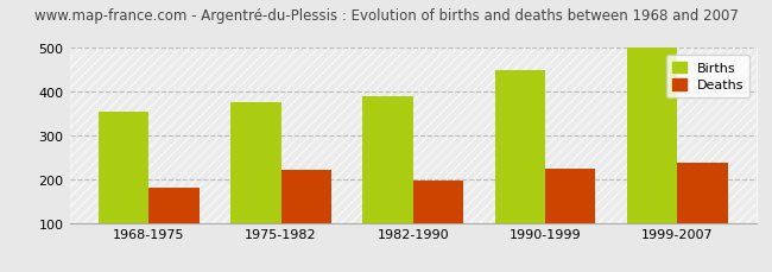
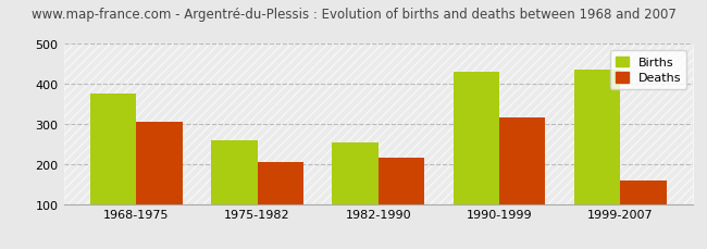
Births/1968-1975: 355 -> 375
Deaths/1968-1975: 180 -> 305
Births/1975-1982: 375 -> 260
Deaths/1975-1982: 220 -> 205
Births/1982-1990: 390 -> 255
Deaths/1982-1990: 197 -> 215
Births/1990-1999: 450 -> 430
Deaths/1990-1999: 225 -> 315
Births/1999-2007: 500 -> 435
Deaths/1999-2007: 238 -> 160
